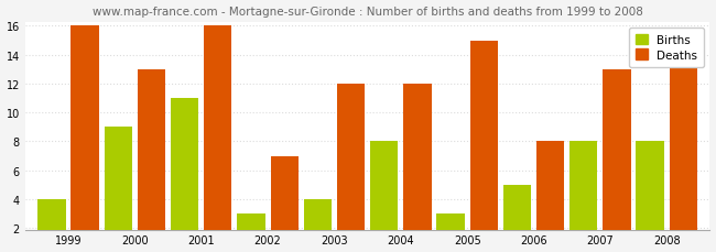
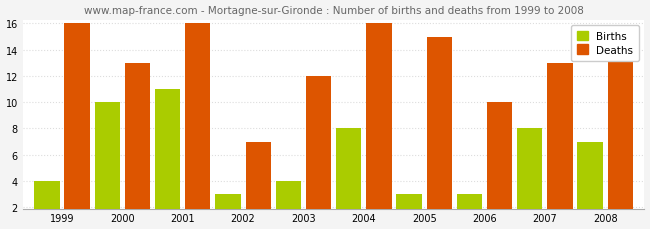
Births/2000: 9 -> 10
Deaths/2004: 12 -> 16
Births/2006: 5 -> 3
Deaths/2006: 8 -> 10
Births/2008: 8 -> 7
